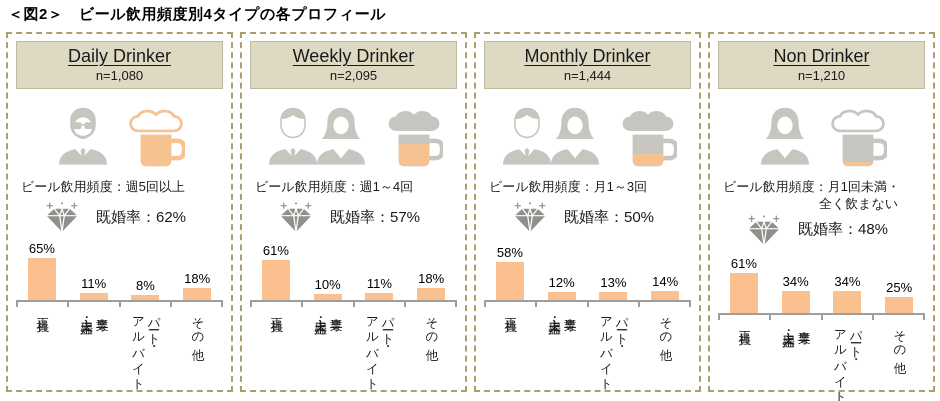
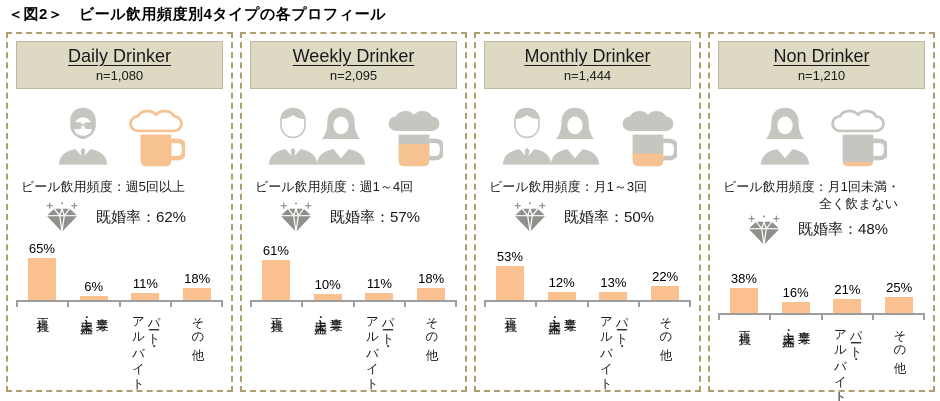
Daily Drinker/専業主夫・主婦: 11% -> 6%
Daily Drinker/パート・アルバイト: 8% -> 11%
Monthly Drinker/正社員: 58% -> 53%
Monthly Drinker/その他: 14% -> 22%
Non Drinker/正社員: 61% -> 38%
Non Drinker/専業主夫・主婦: 34% -> 16%
Non Drinker/パート・アルバイト: 34% -> 21%
